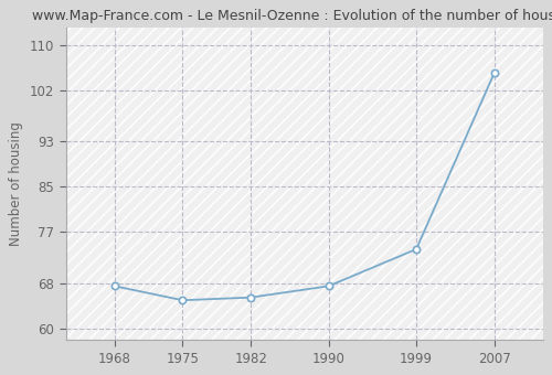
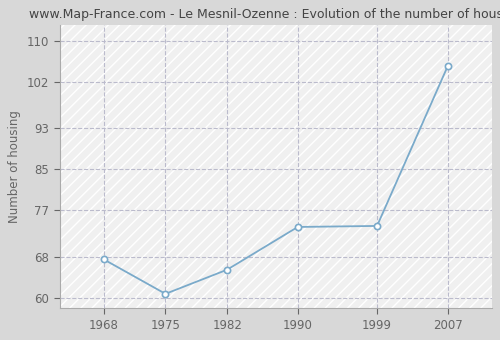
1975: 65.0 -> 60.8
1990: 67.5 -> 73.8
